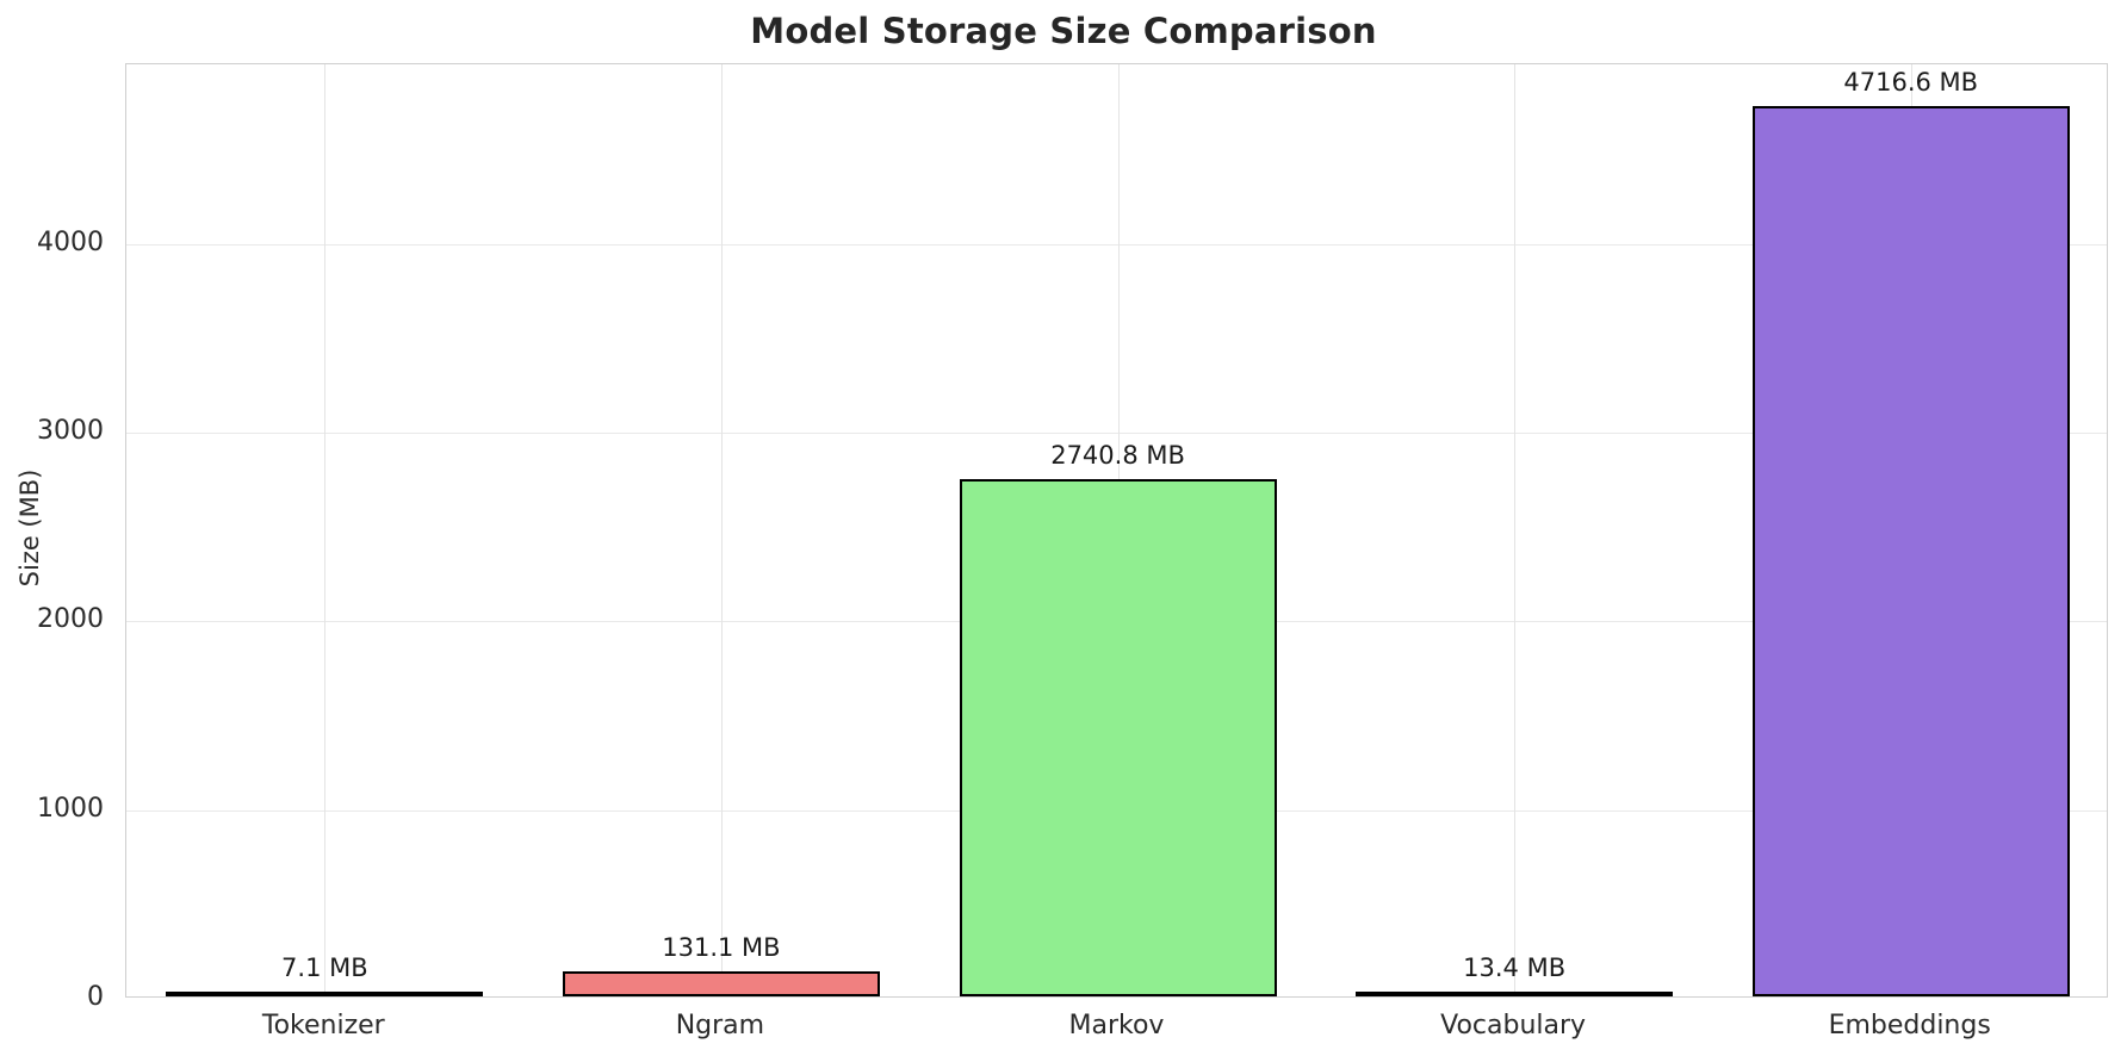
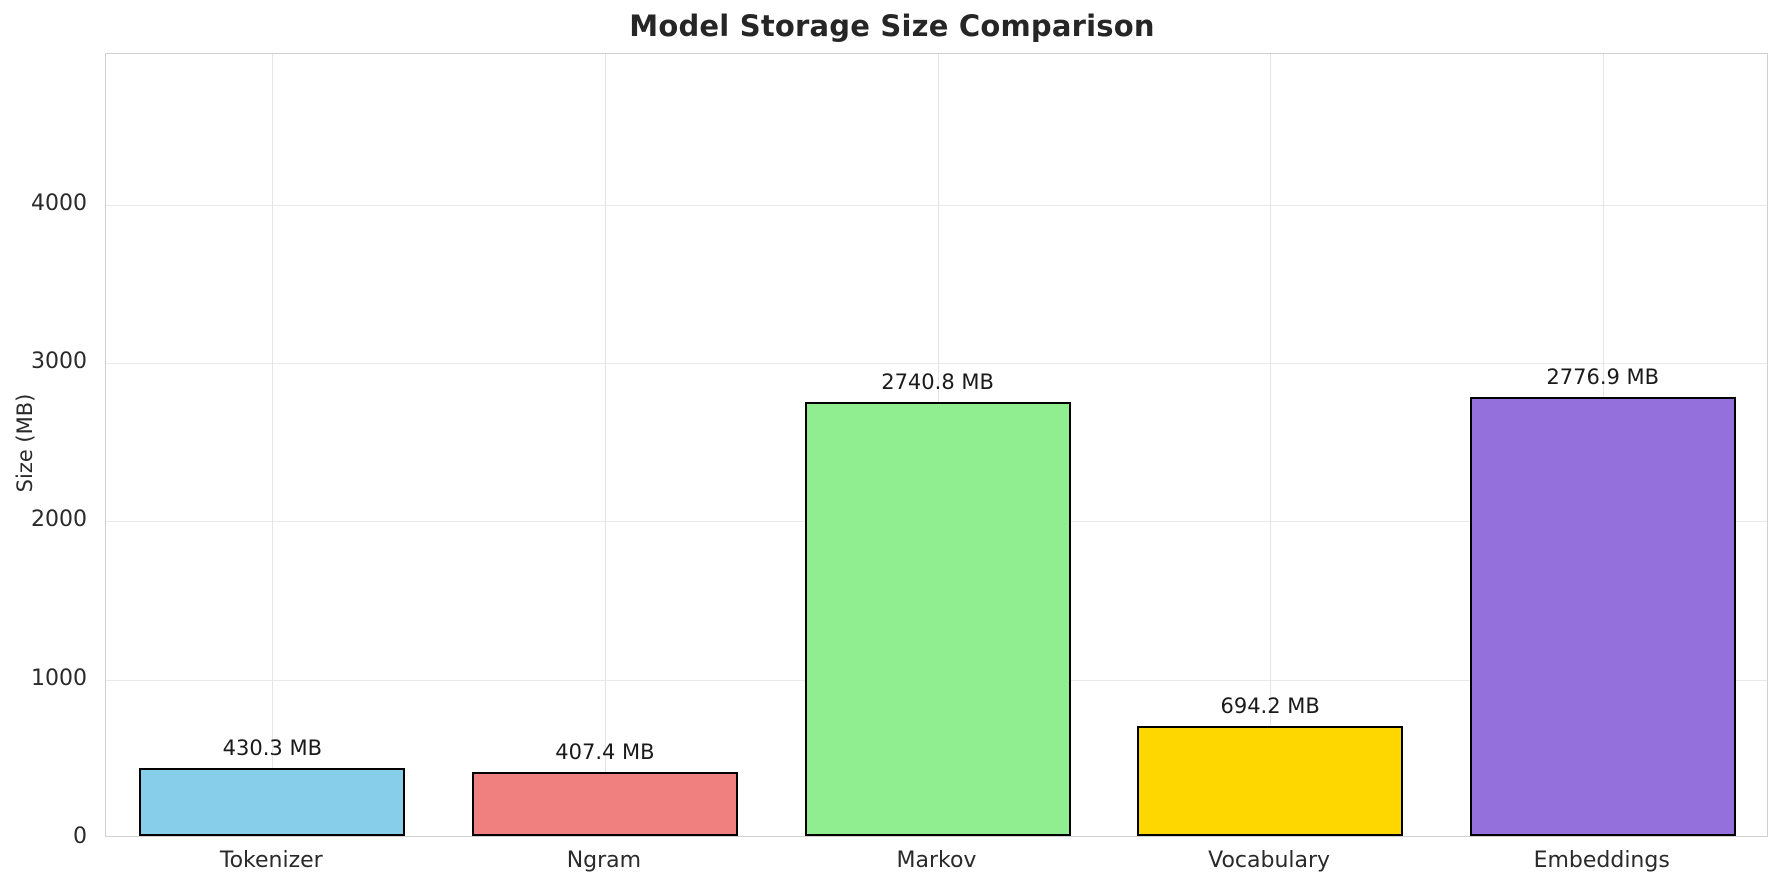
Tokenizer: 7.1 -> 430.3
Ngram: 131.1 -> 407.4
Vocabulary: 13.4 -> 694.2
Embeddings: 4716.6 -> 2776.9
